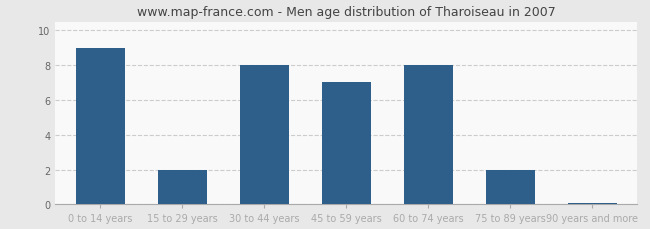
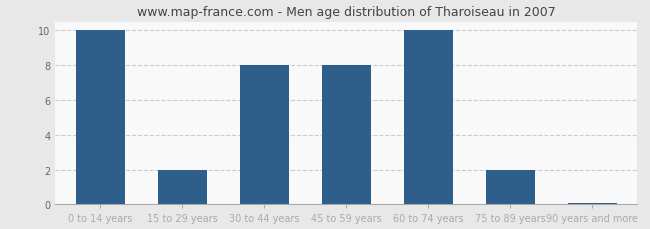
0 to 14 years: 9.0 -> 10.0
45 to 59 years: 7.0 -> 8.0
60 to 74 years: 8.0 -> 10.0
